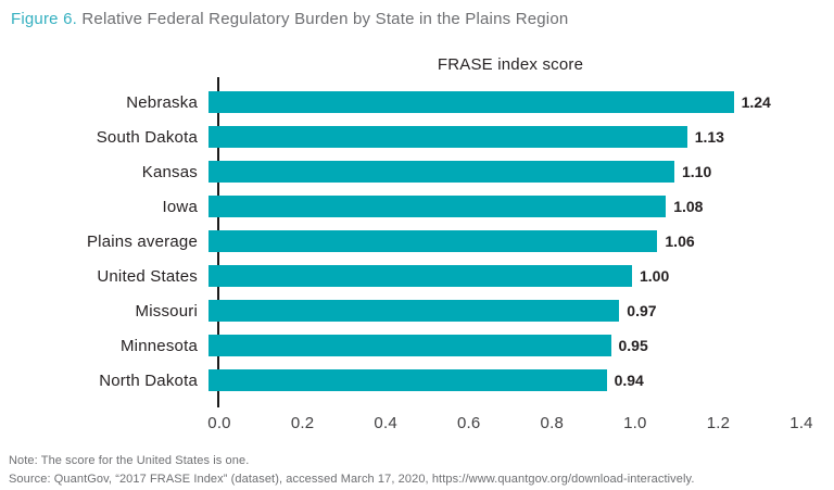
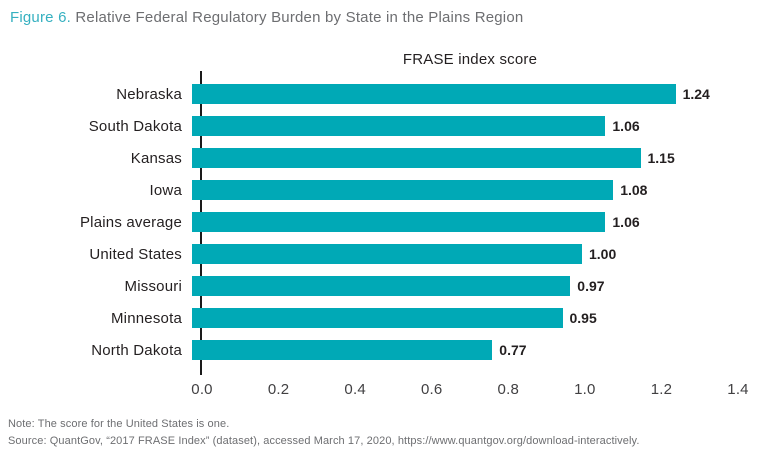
South Dakota: 1.13 -> 1.06
Kansas: 1.10 -> 1.15
North Dakota: 0.94 -> 0.77
